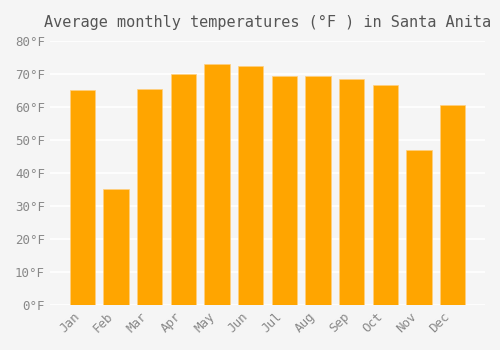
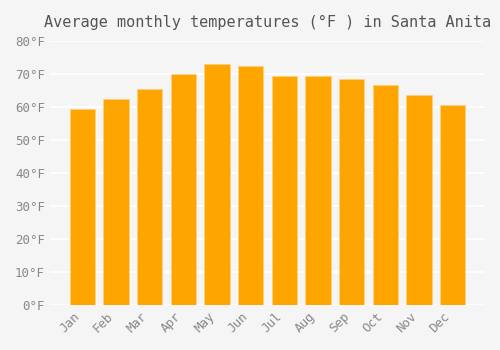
Jan: 65.0°F -> 59.5°F
Feb: 35.0°F -> 62.5°F
Nov: 47.0°F -> 63.5°F
